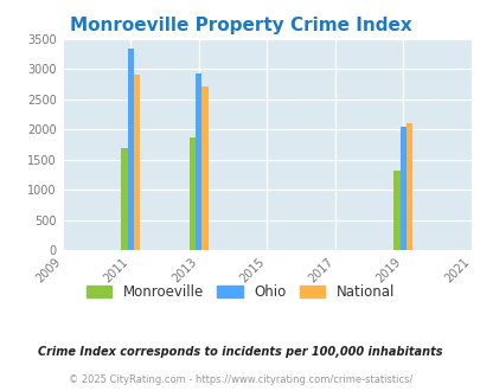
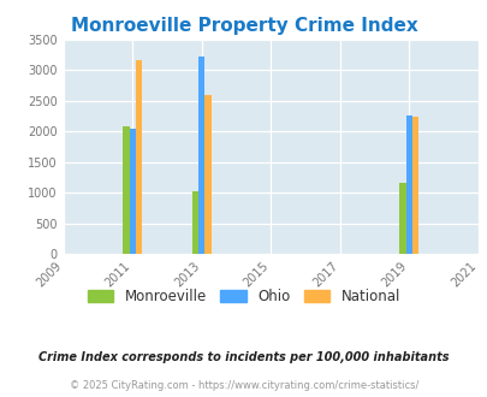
Monroeville/2011: 1700 -> 2080
Ohio/2011: 3340 -> 2040
National/2011: 2910 -> 3160
Monroeville/2013: 1870 -> 1020
Ohio/2013: 2930 -> 3220
National/2013: 2720 -> 2600
Monroeville/2019: 1320 -> 1160
Ohio/2019: 2050 -> 2260
National/2019: 2110 -> 2240
